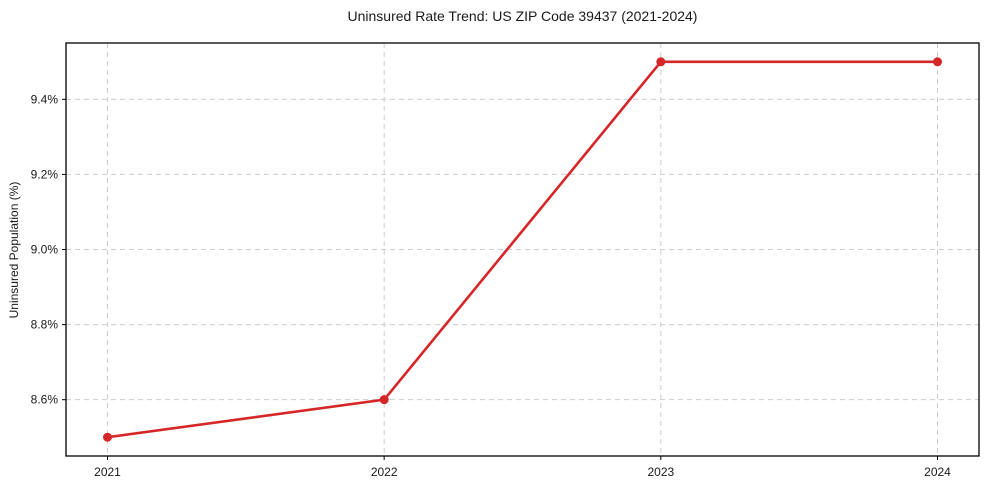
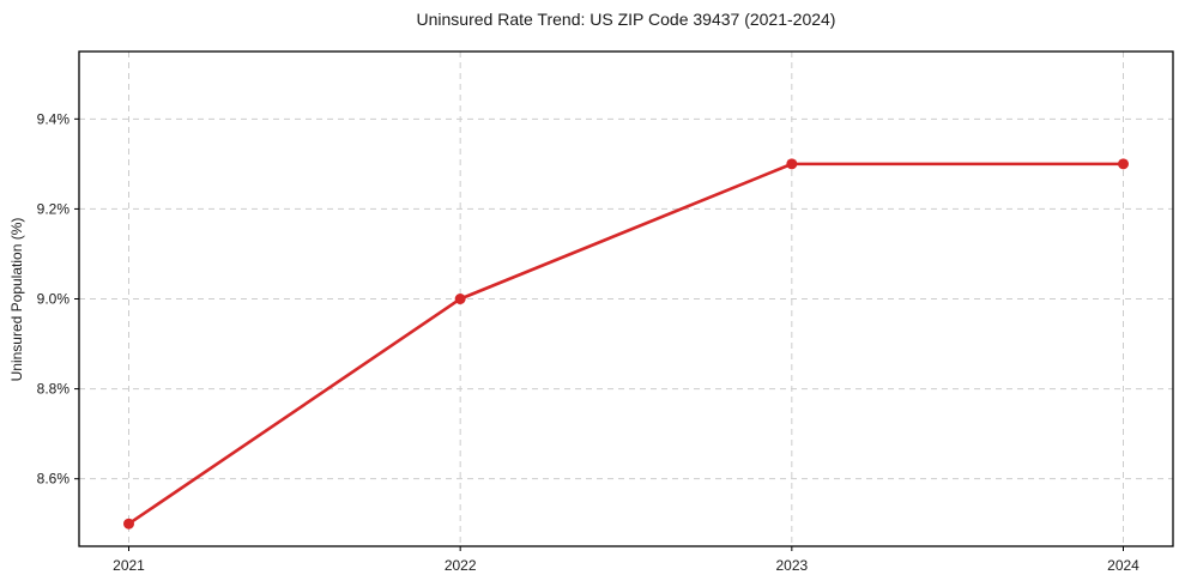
2022: 8.6% -> 9.0%
2023: 9.5% -> 9.3%
2024: 9.5% -> 9.3%
